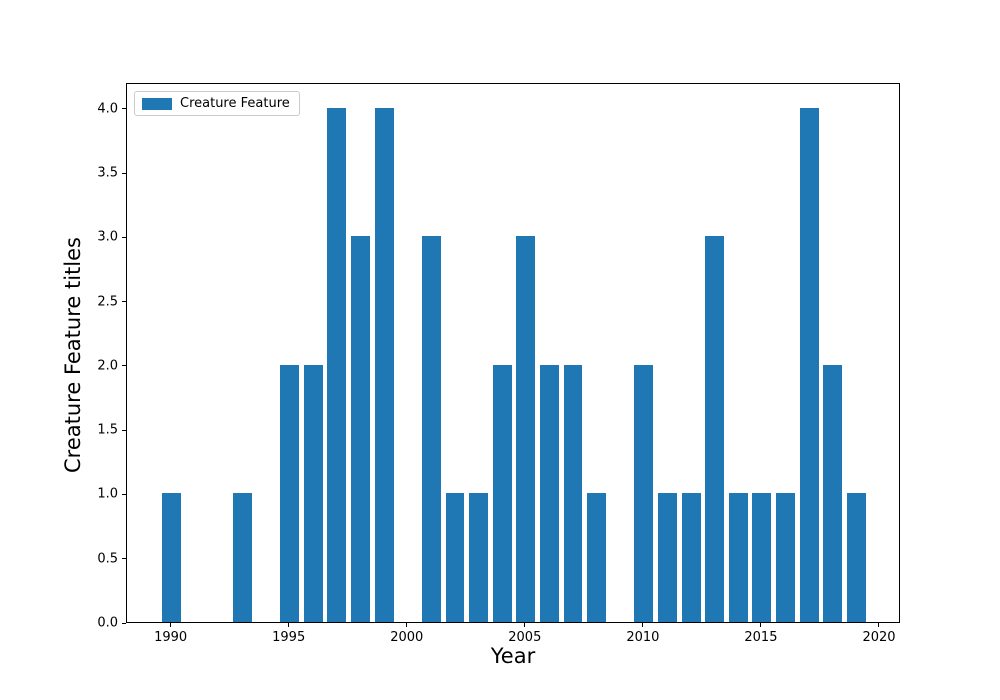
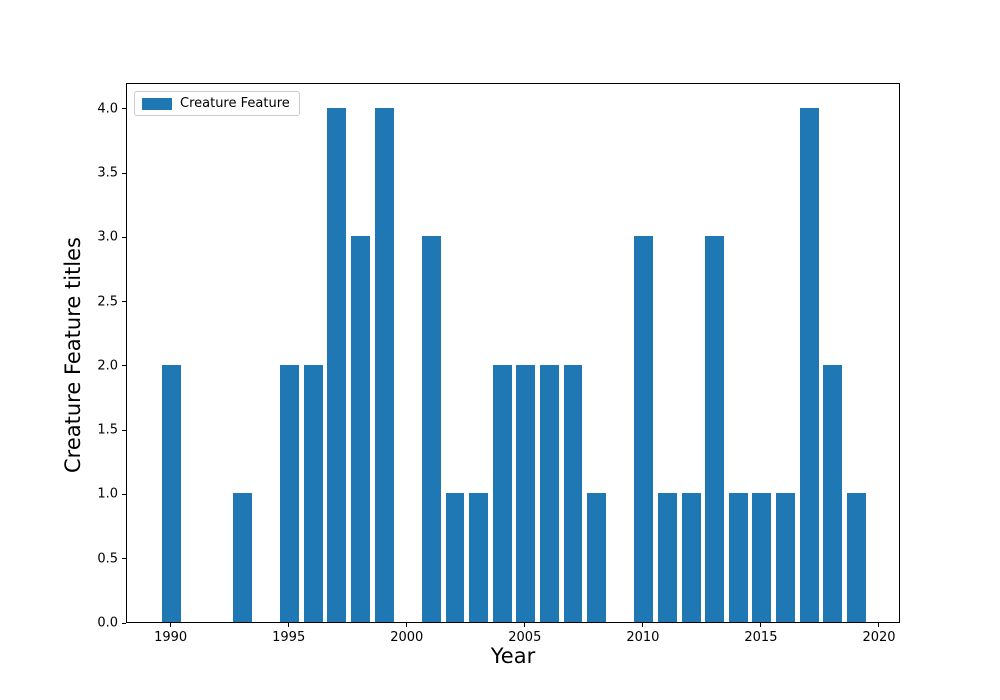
1990: 1 -> 2
2005: 3 -> 2
2010: 2 -> 3
